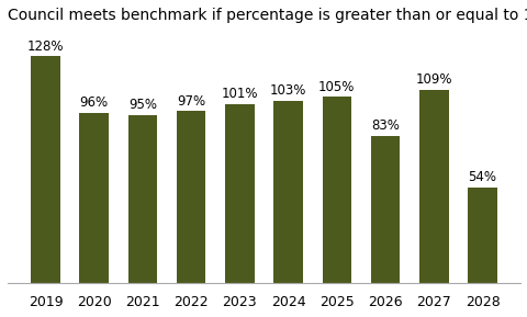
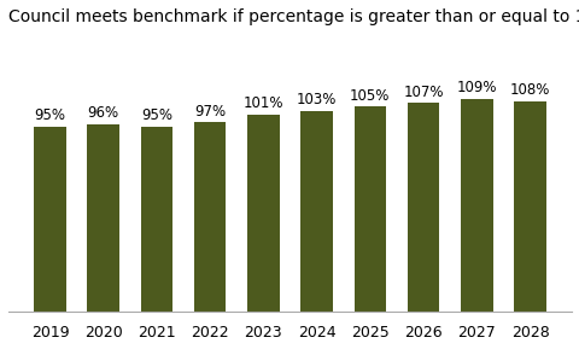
2019: 128% -> 95%
2026: 83% -> 107%
2028: 54% -> 108%
